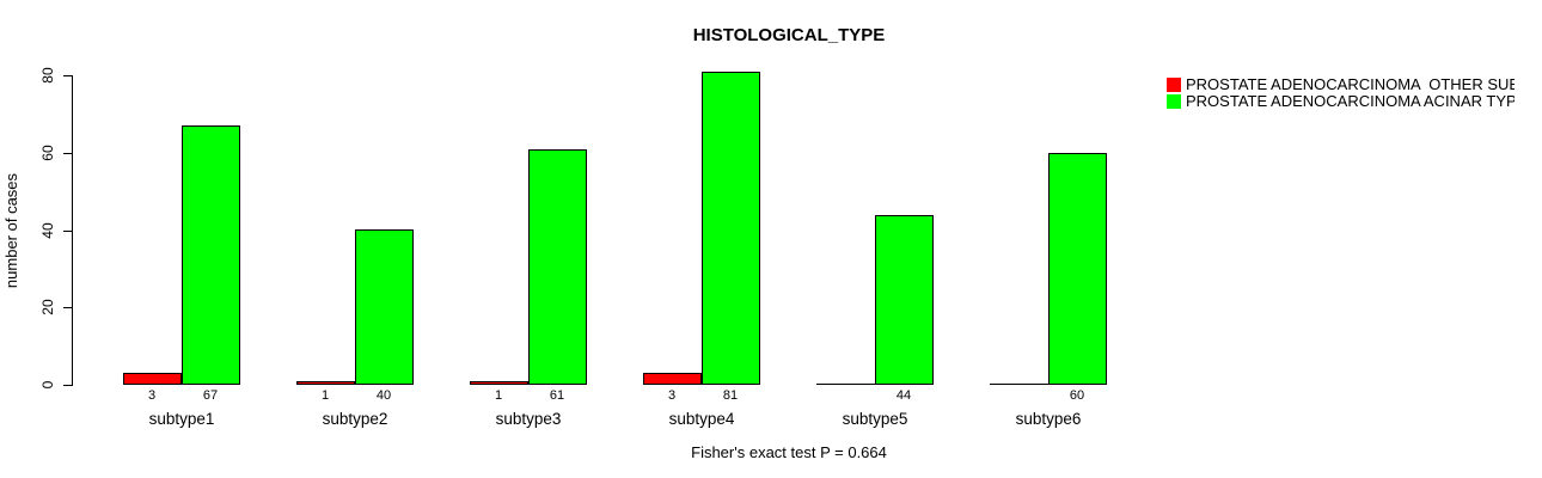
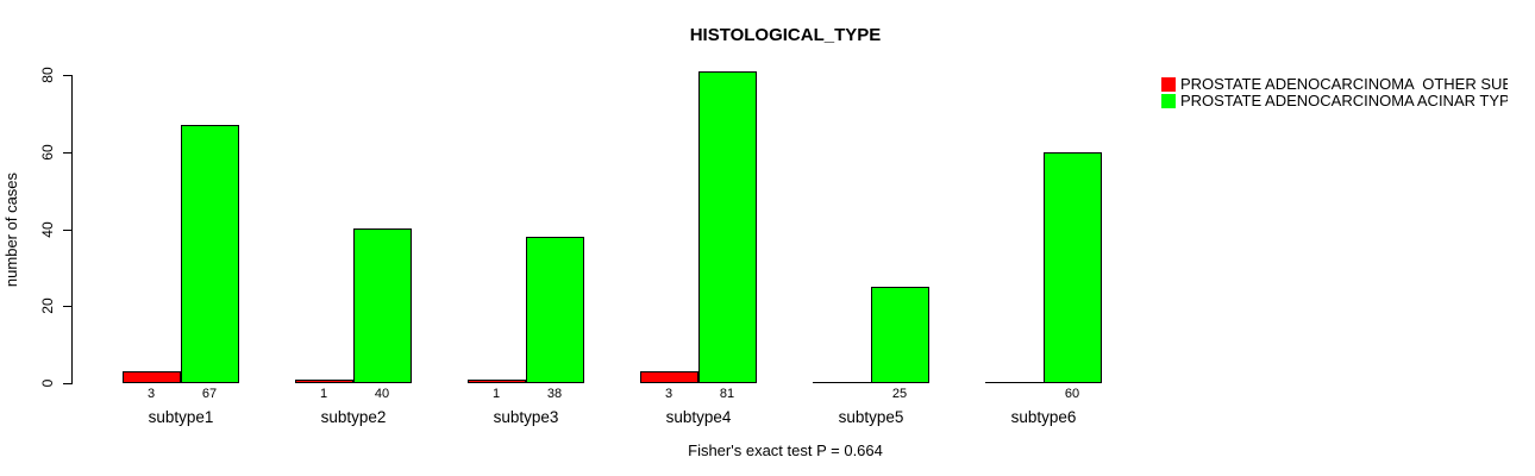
PROSTATE ADENOCARCINOMA ACINAR TYPE/subtype3: 61 -> 38
PROSTATE ADENOCARCINOMA ACINAR TYPE/subtype5: 44 -> 25
